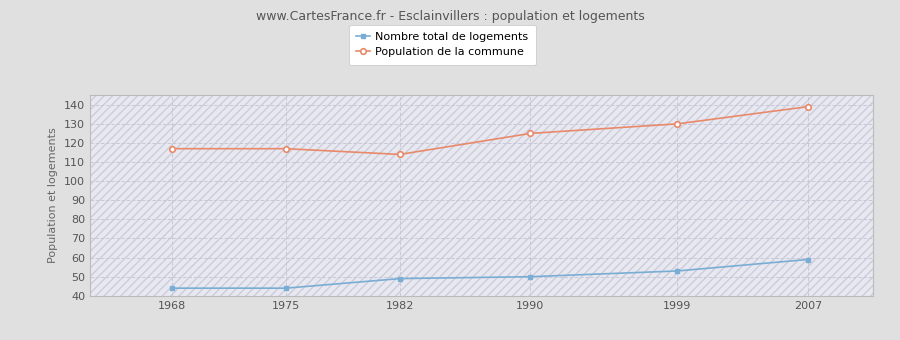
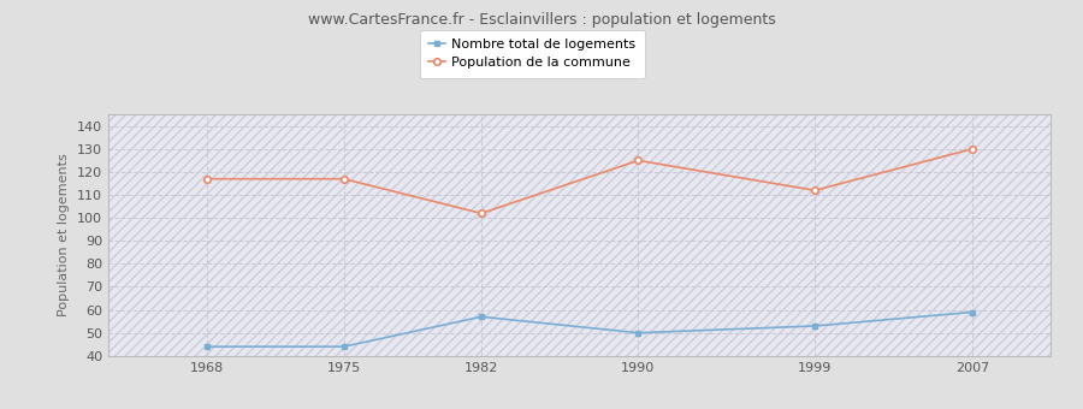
Nombre total de logements/1982: 49 -> 57
Population de la commune/1982: 114 -> 102
Population de la commune/1999: 130 -> 112
Population de la commune/2007: 139 -> 130
